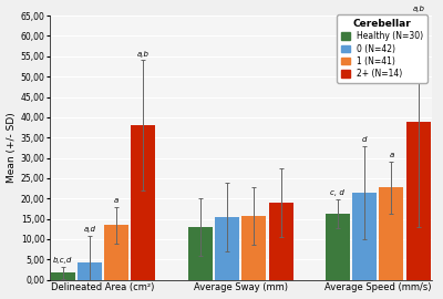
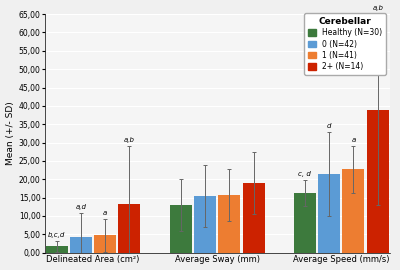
1 (N=41)/Delineated Area (cm²): 13,5 -> 4,7
2+ (N=14)/Delineated Area (cm²): 38,0 -> 13,2
